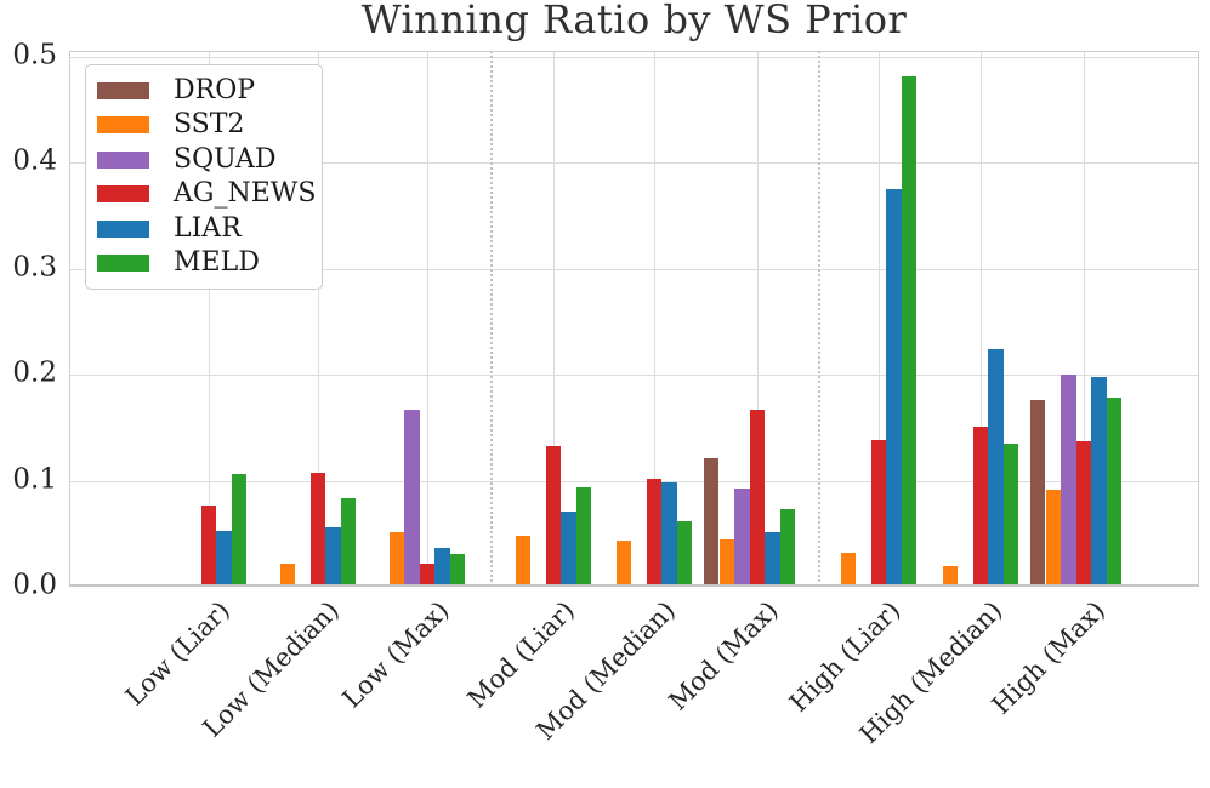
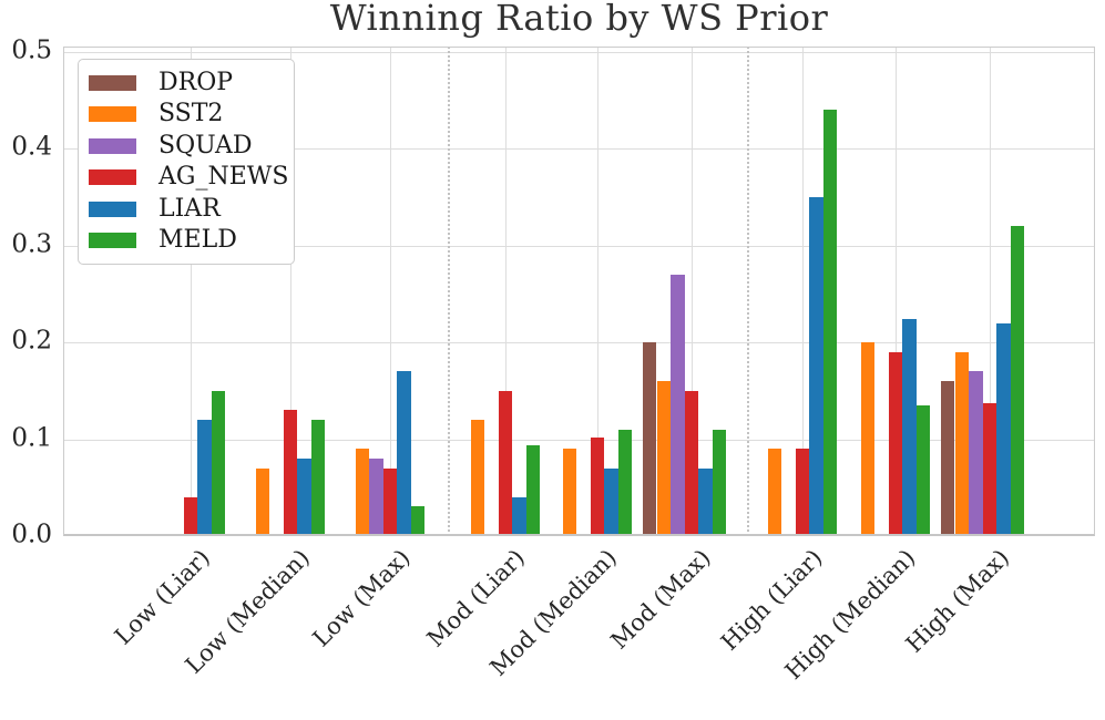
AG_NEWS/Low (Liar): 0.08 -> 0.04
LIAR/Low (Liar): 0.05 -> 0.12
MELD/Low (Liar): 0.11 -> 0.15
SST2/Low (Median): 0.02 -> 0.07
AG_NEWS/Low (Median): 0.11 -> 0.13
LIAR/Low (Median): 0.06 -> 0.08
MELD/Low (Median): 0.08 -> 0.12
SST2/Low (Max): 0.05 -> 0.09
SQUAD/Low (Max): 0.17 -> 0.08
AG_NEWS/Low (Max): 0.02 -> 0.07
LIAR/Low (Max): 0.04 -> 0.17
SST2/Mod (Liar): 0.05 -> 0.12
AG_NEWS/Mod (Liar): 0.13 -> 0.15
LIAR/Mod (Liar): 0.07 -> 0.04
SST2/Mod (Median): 0.04 -> 0.09
LIAR/Mod (Median): 0.10 -> 0.07
MELD/Mod (Median): 0.06 -> 0.11
DROP/Mod (Max): 0.12 -> 0.20
SST2/Mod (Max): 0.04 -> 0.16
SQUAD/Mod (Max): 0.09 -> 0.27
AG_NEWS/Mod (Max): 0.17 -> 0.15
LIAR/Mod (Max): 0.05 -> 0.07
MELD/Mod (Max): 0.07 -> 0.11
SST2/High (Liar): 0.03 -> 0.09
AG_NEWS/High (Liar): 0.14 -> 0.09
LIAR/High (Liar): 0.38 -> 0.35
MELD/High (Liar): 0.48 -> 0.44
SST2/High (Median): 0.02 -> 0.20
AG_NEWS/High (Median): 0.15 -> 0.19
DROP/High (Max): 0.18 -> 0.16
SST2/High (Max): 0.09 -> 0.19
SQUAD/High (Max): 0.20 -> 0.17
LIAR/High (Max): 0.20 -> 0.22
MELD/High (Max): 0.18 -> 0.32
